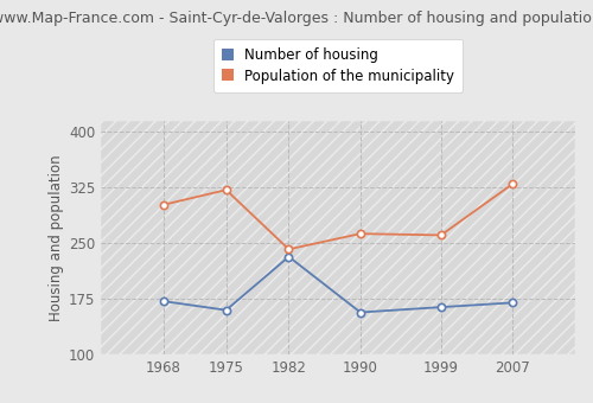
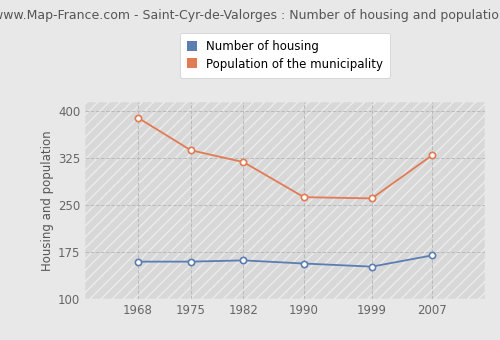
Number of housing/1968: 172 -> 160
Population of the municipality/1968: 302 -> 390
Population of the municipality/1975: 322 -> 338
Number of housing/1982: 232 -> 162
Population of the municipality/1982: 242 -> 319
Number of housing/1999: 164 -> 152
